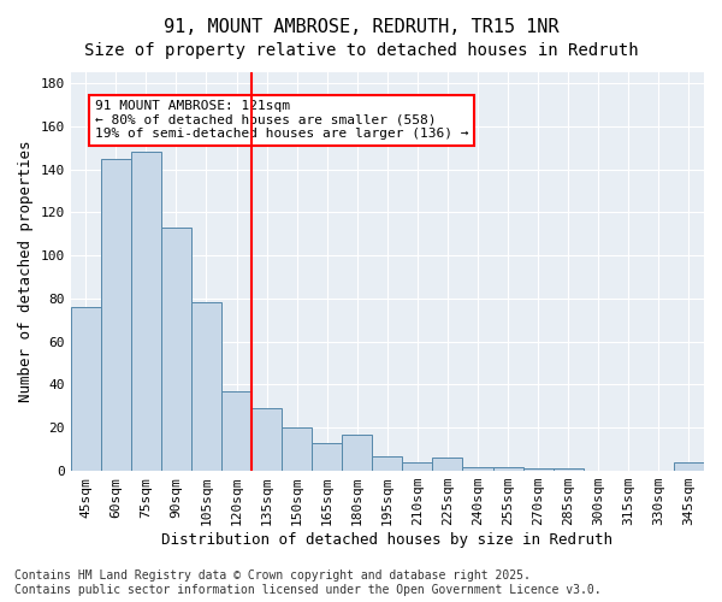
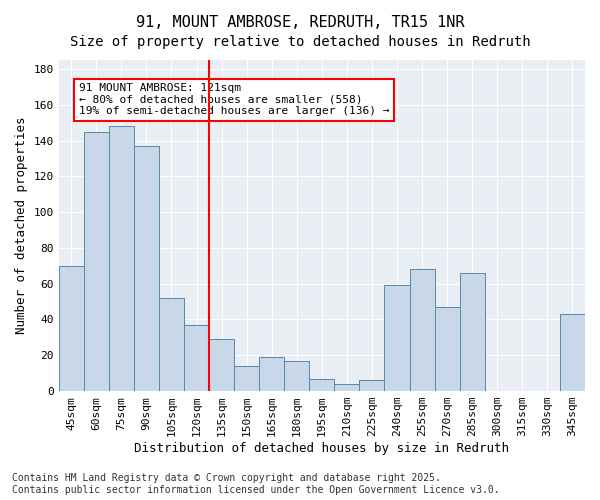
45sqm: 76 -> 70
90sqm: 113 -> 137
105sqm: 78 -> 52
150sqm: 20 -> 14
165sqm: 13 -> 19
240sqm: 2 -> 59
255sqm: 2 -> 68
270sqm: 1 -> 47
285sqm: 1 -> 66
345sqm: 4 -> 43
